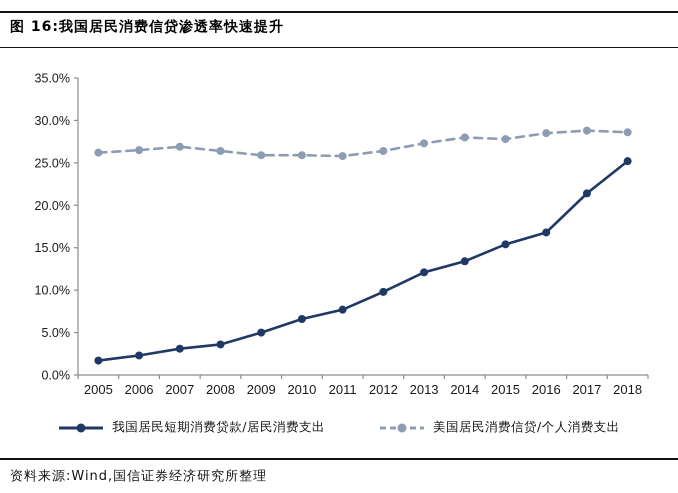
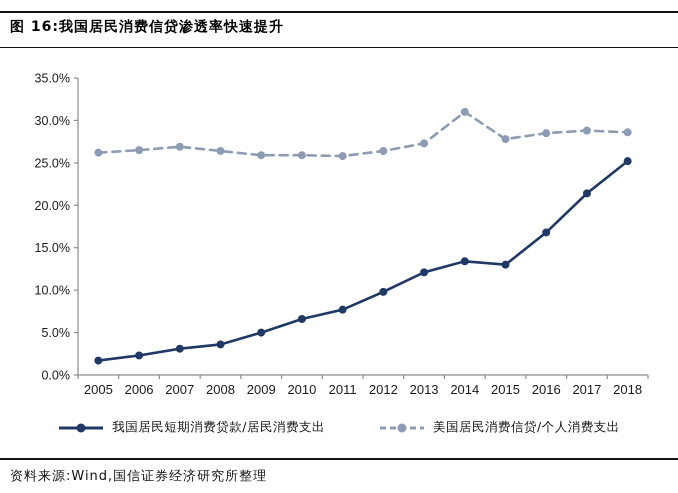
美国居民消费信贷/个人消费支出/2014: 28% -> 31%
我国居民短期消费贷款/居民消费支出/2015: 15% -> 13%
